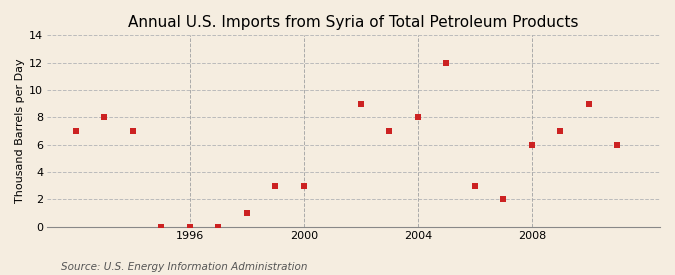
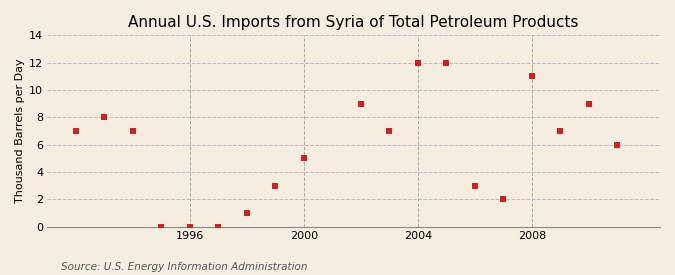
2000: 3 -> 5
2004: 8 -> 12
2008: 6 -> 11
